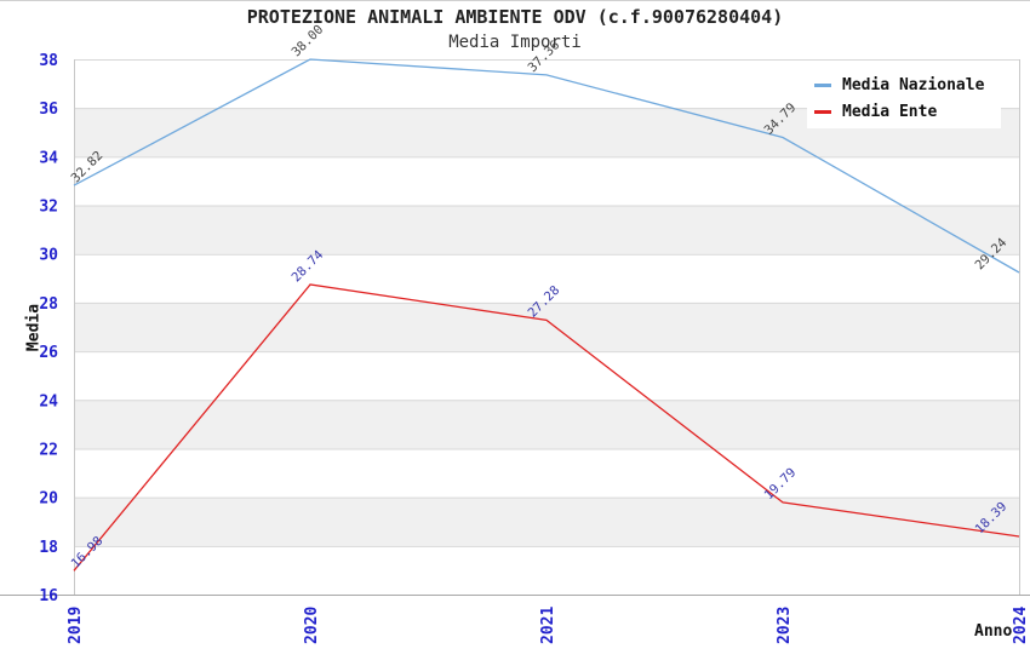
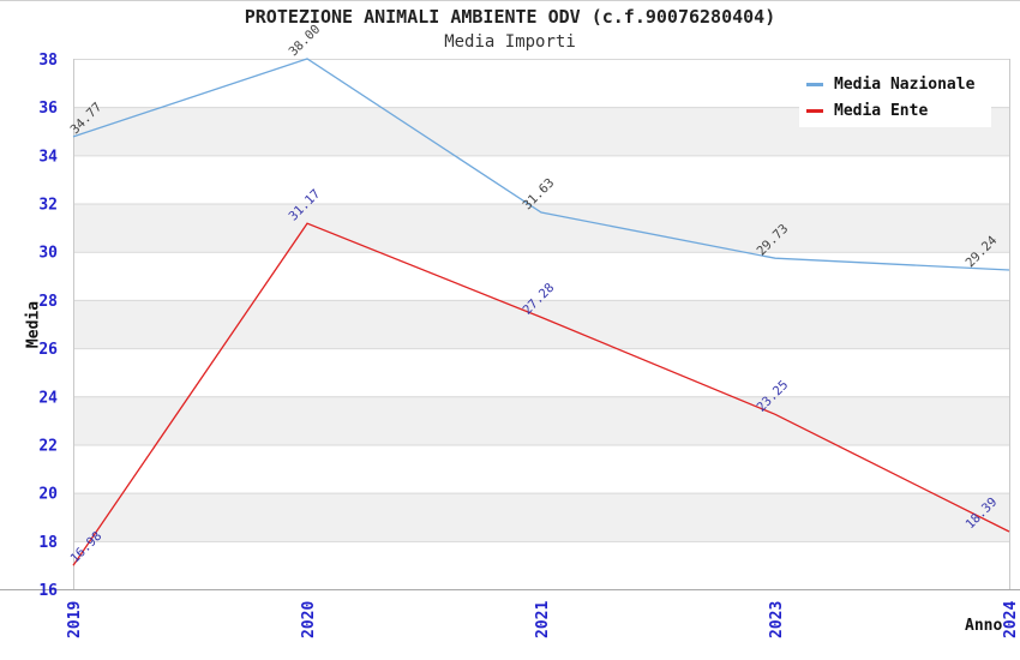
Media Nazionale/2019: 32.82 -> 34.77
Media Ente/2020: 28.74 -> 31.17
Media Nazionale/2021: 37.36 -> 31.63
Media Nazionale/2023: 34.79 -> 29.73
Media Ente/2023: 19.79 -> 23.25
